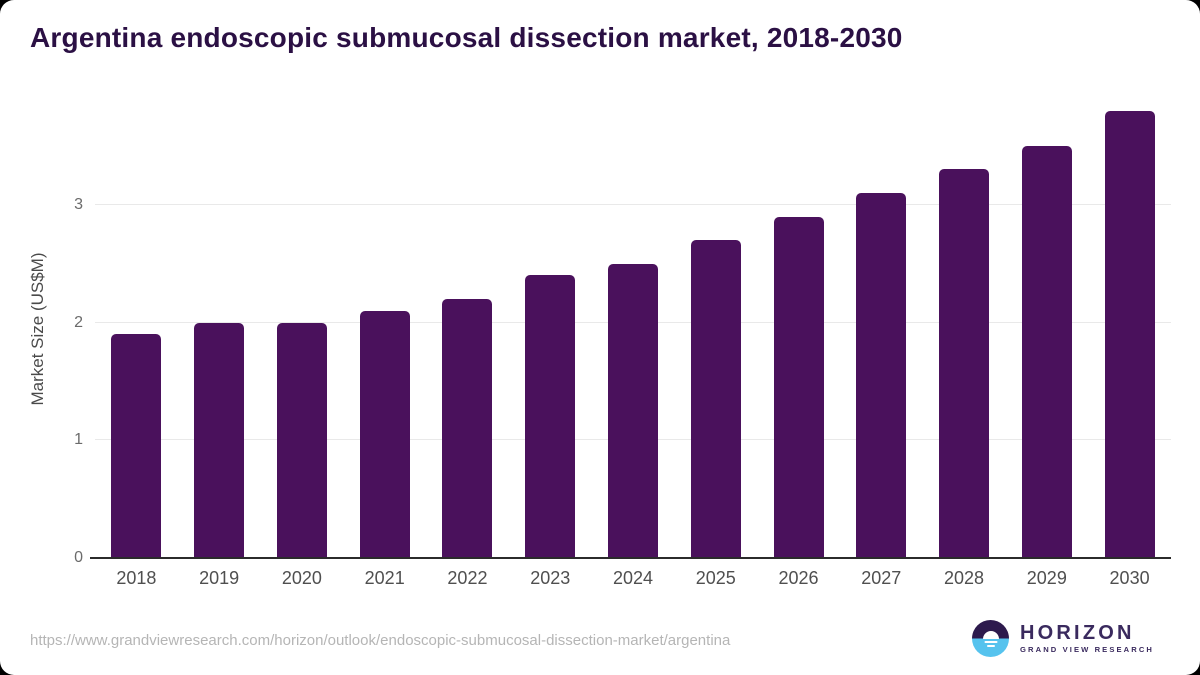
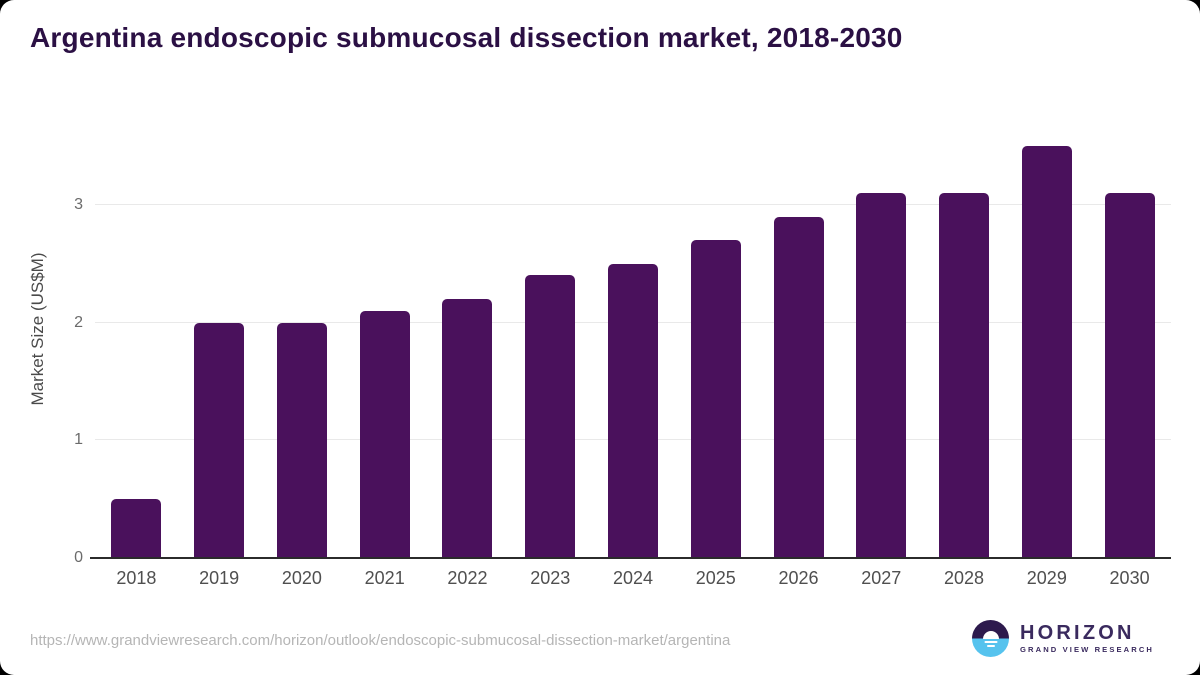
2018: 1.9 -> 0.5
2028: 3.3 -> 3.1
2030: 3.8 -> 3.1
